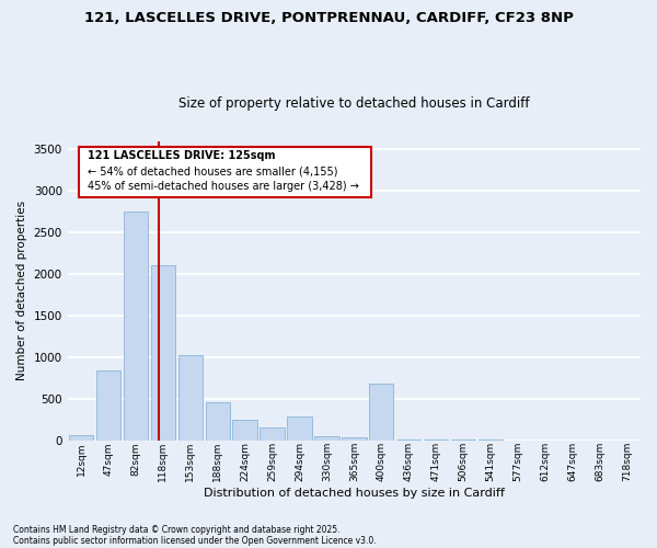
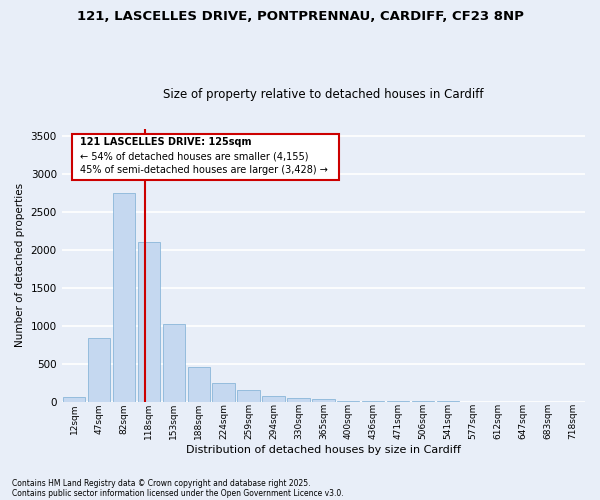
294sqm: 280 -> 70
400sqm: 680 -> 20
